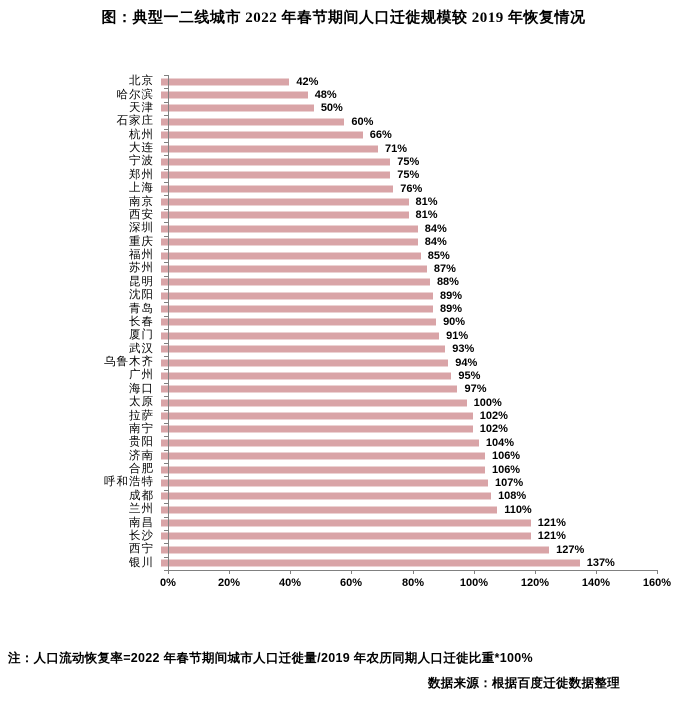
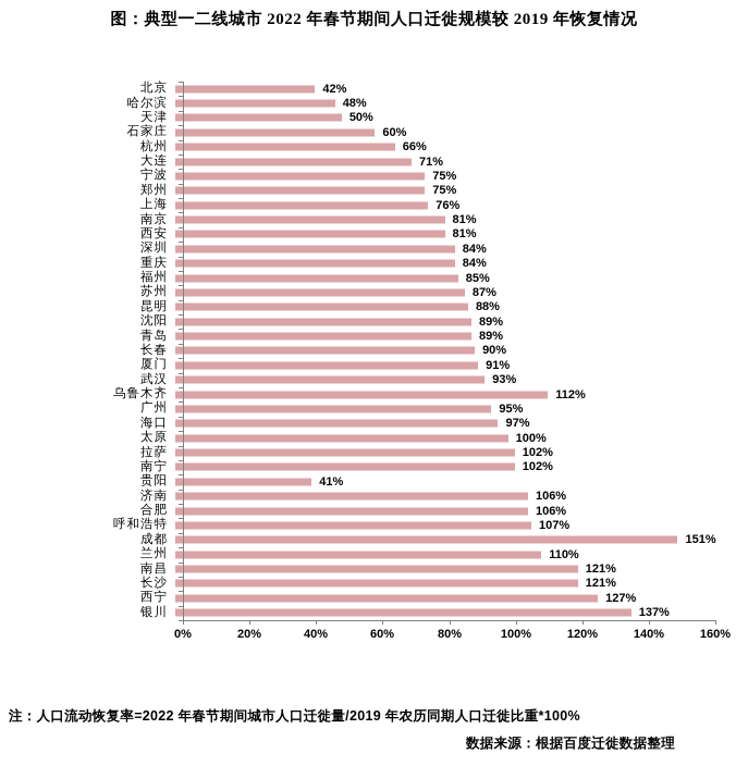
乌鲁木齐: 94% -> 112%
贵阳: 104% -> 41%
成都: 108% -> 151%
